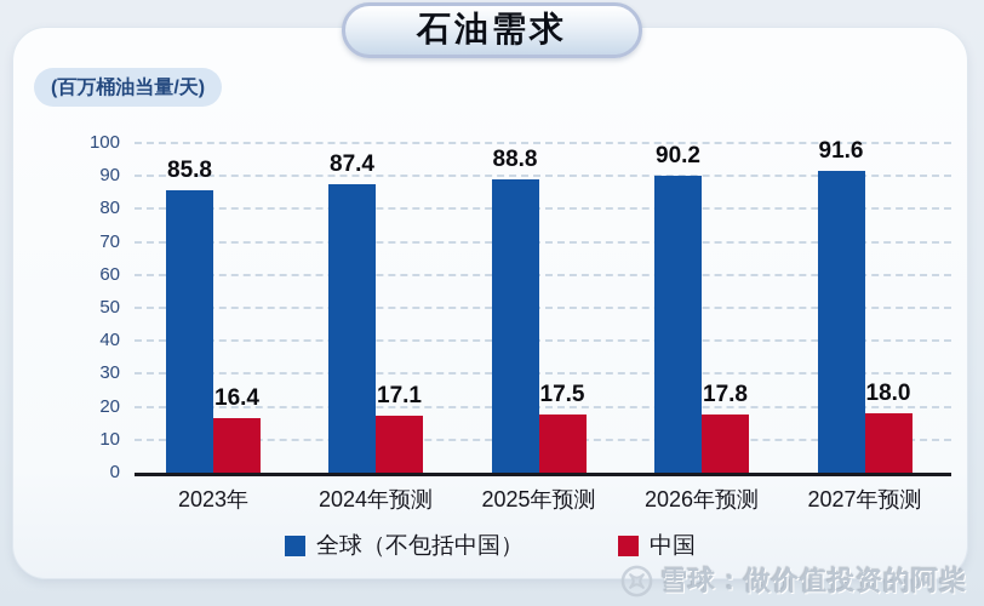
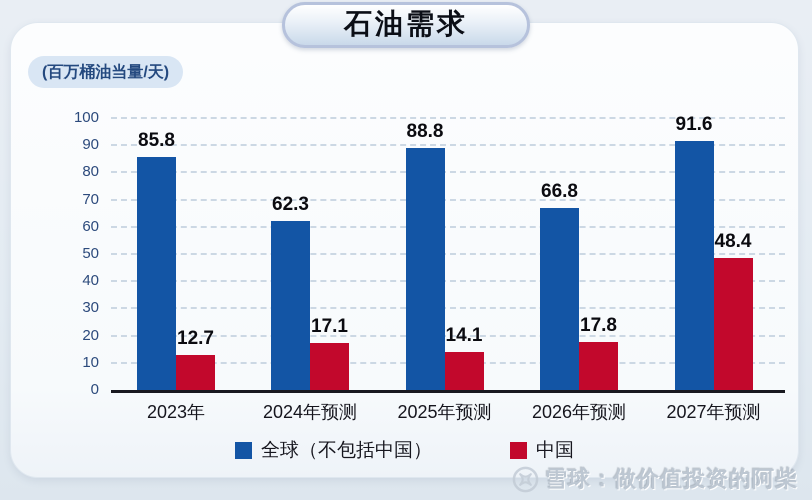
中国/2023年: 16.4 -> 12.7
全球（不包括中国）/2024年预测: 87.4 -> 62.3
中国/2025年预测: 17.5 -> 14.1
全球（不包括中国）/2026年预测: 90.2 -> 66.8
中国/2027年预测: 18.0 -> 48.4
